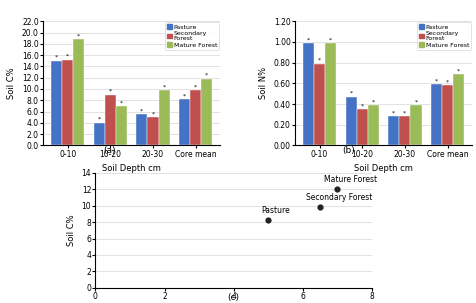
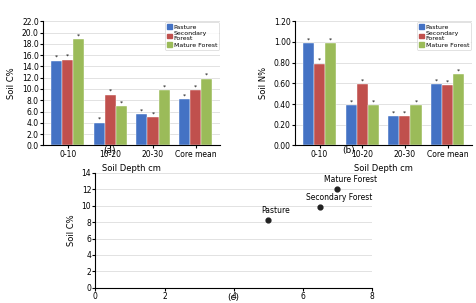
Pasture/10-20: 0.47 -> 0.39
Secondary Forest/10-20: 0.35 -> 0.59
